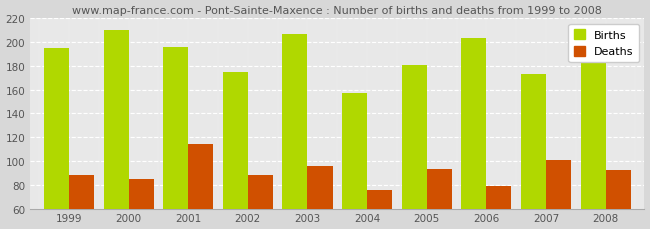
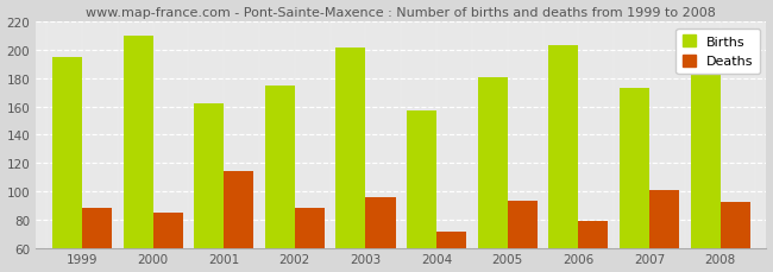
Births/2001: 196 -> 162
Births/2003: 207 -> 202
Deaths/2004: 76 -> 71
